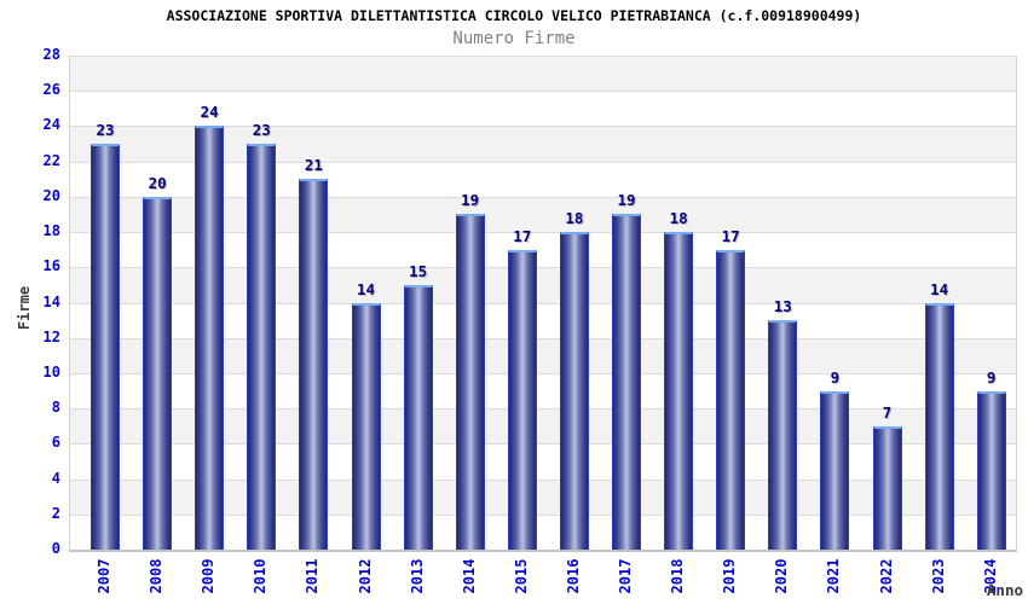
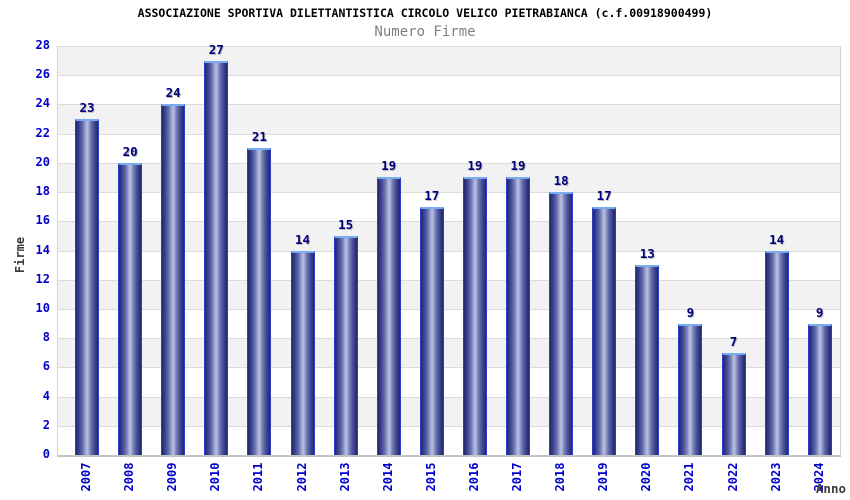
2010: 23 -> 27
2016: 18 -> 19
